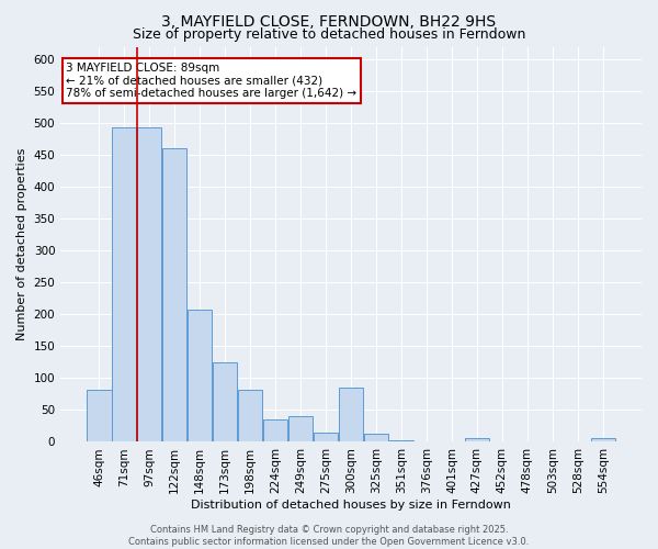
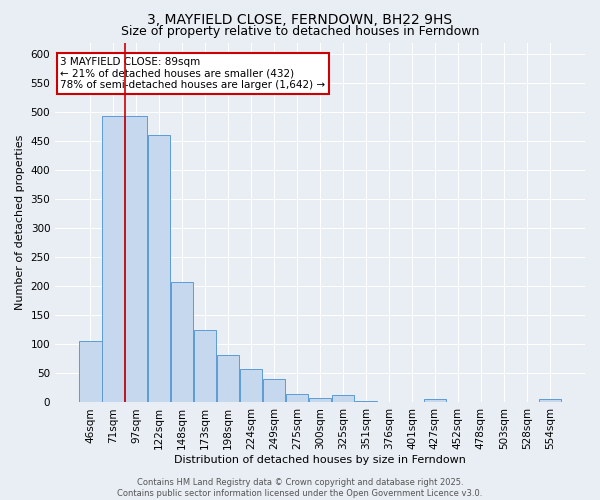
46sqm: 82 -> 105
224sqm: 36 -> 58
300sqm: 86 -> 8
